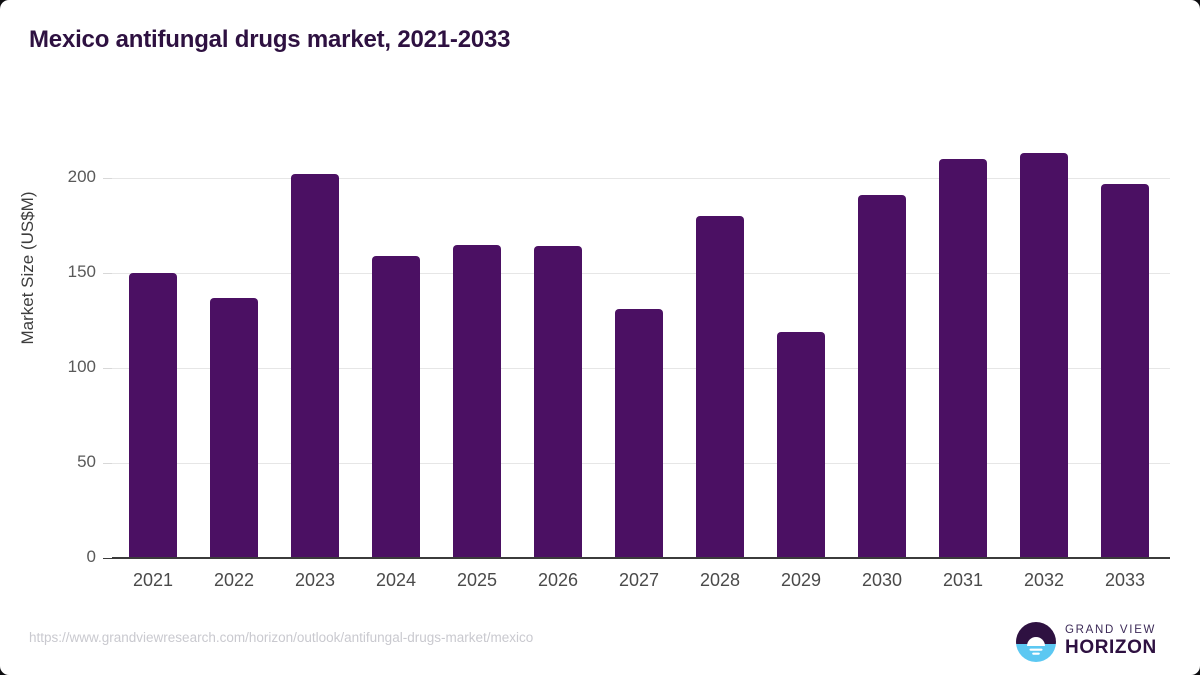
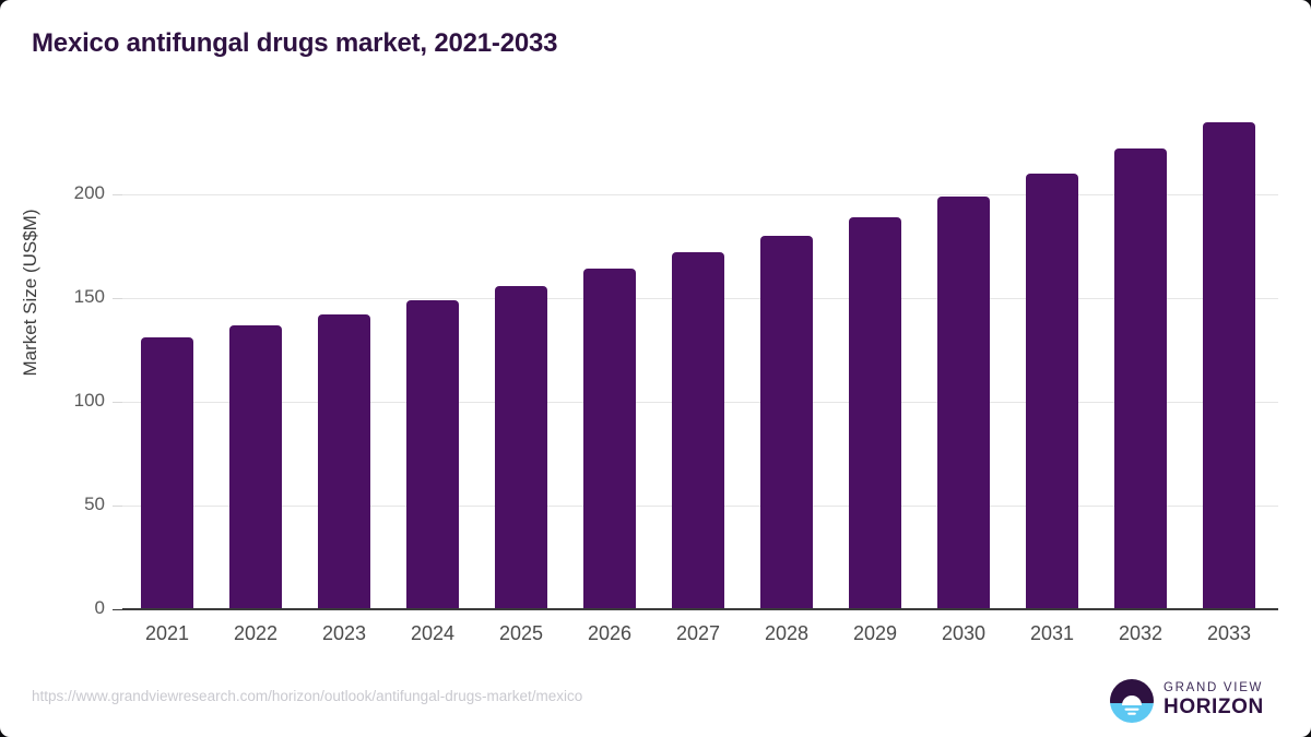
2021: 150 -> 131
2023: 202 -> 142
2024: 159 -> 149
2025: 165 -> 156
2027: 131 -> 172
2029: 119 -> 189
2030: 191 -> 199
2032: 213 -> 222
2033: 197 -> 235
